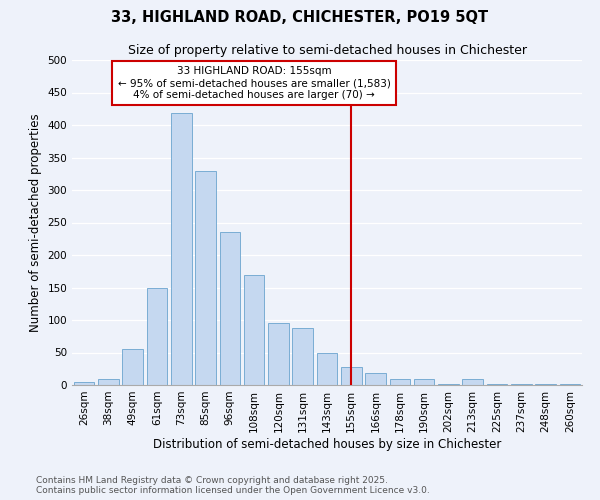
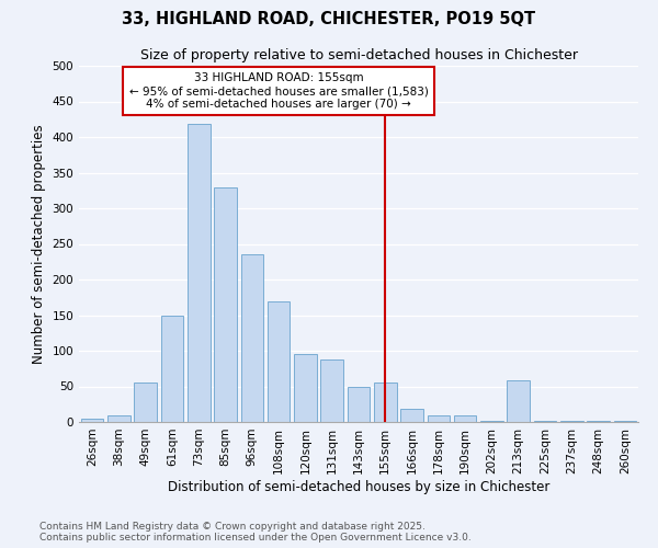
155sqm: 28 -> 56
213sqm: 9 -> 58
